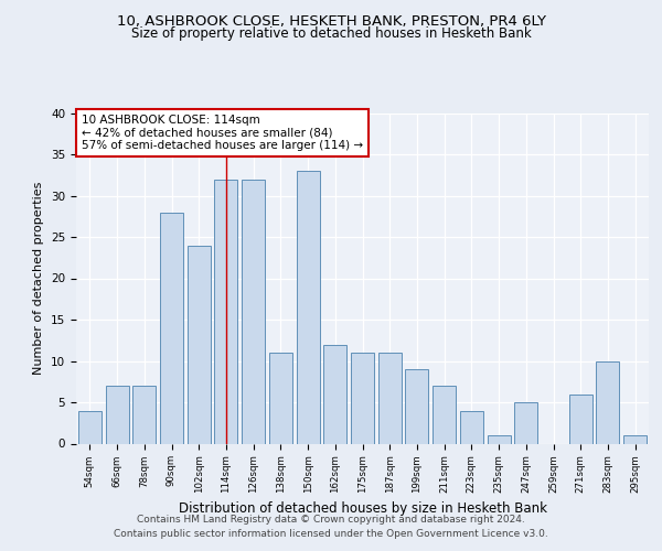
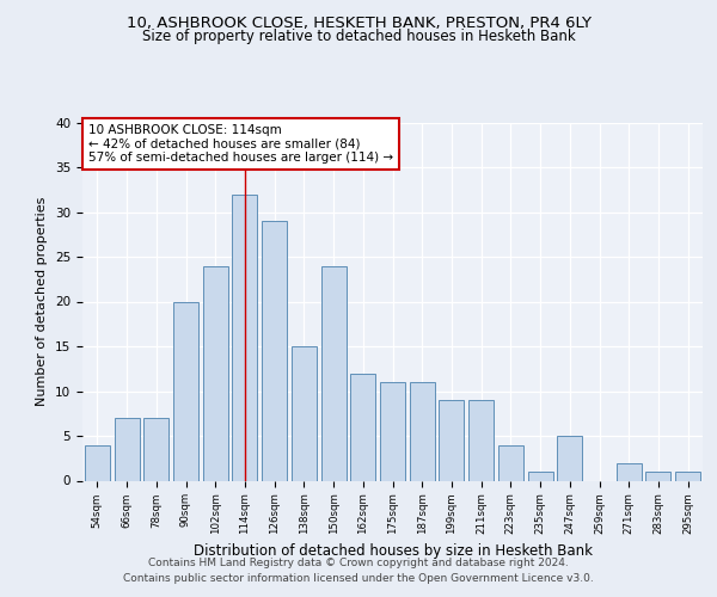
90sqm: 28 -> 20
126sqm: 32 -> 29
138sqm: 11 -> 15
150sqm: 33 -> 24
211sqm: 7 -> 9
271sqm: 6 -> 2
283sqm: 10 -> 1
